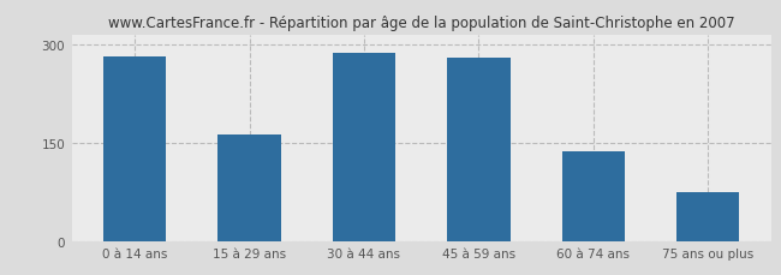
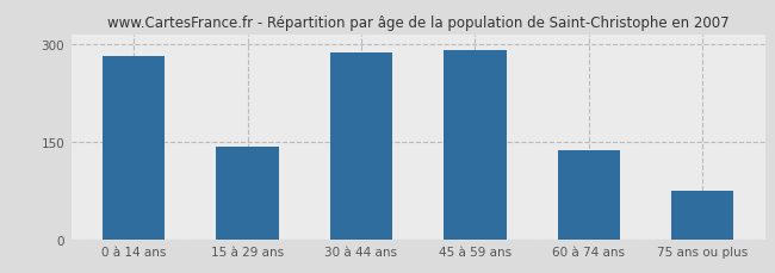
15 à 29 ans: 163 -> 142
45 à 59 ans: 279 -> 290
